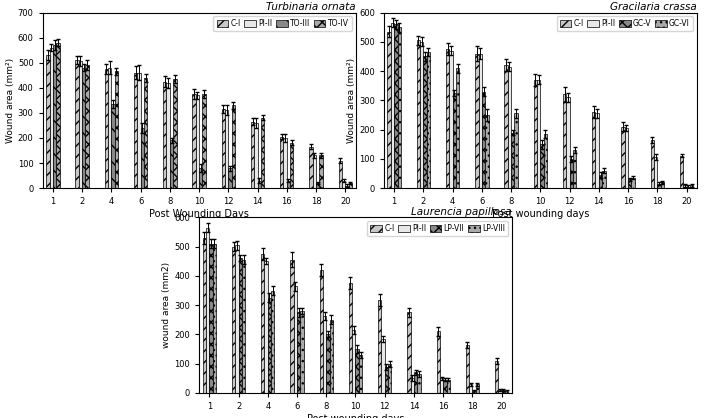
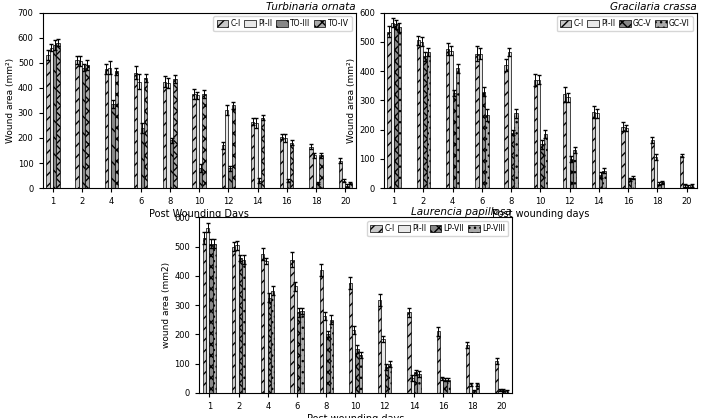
Turbinaria ornata/PI-II/6: 460 -> 425
Turbinaria ornata/C-I/12: 315 -> 170
Gracilaria crassa/PI-II/8: 415 -> 465
